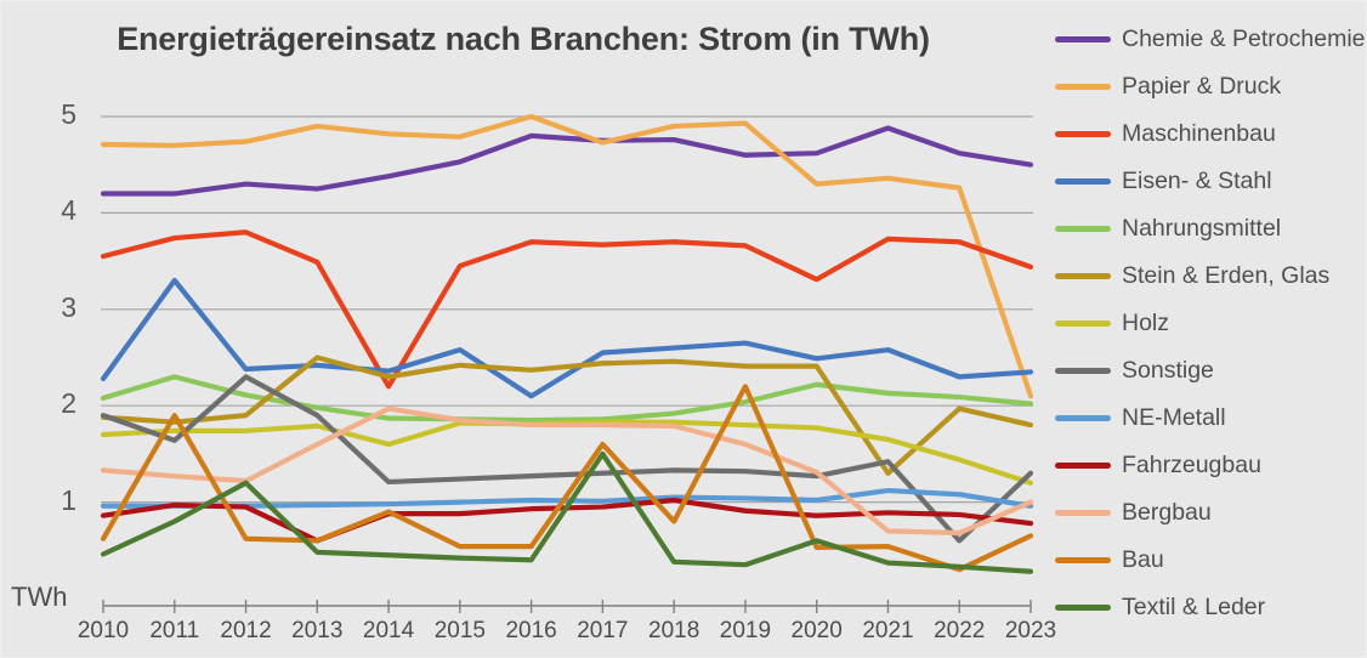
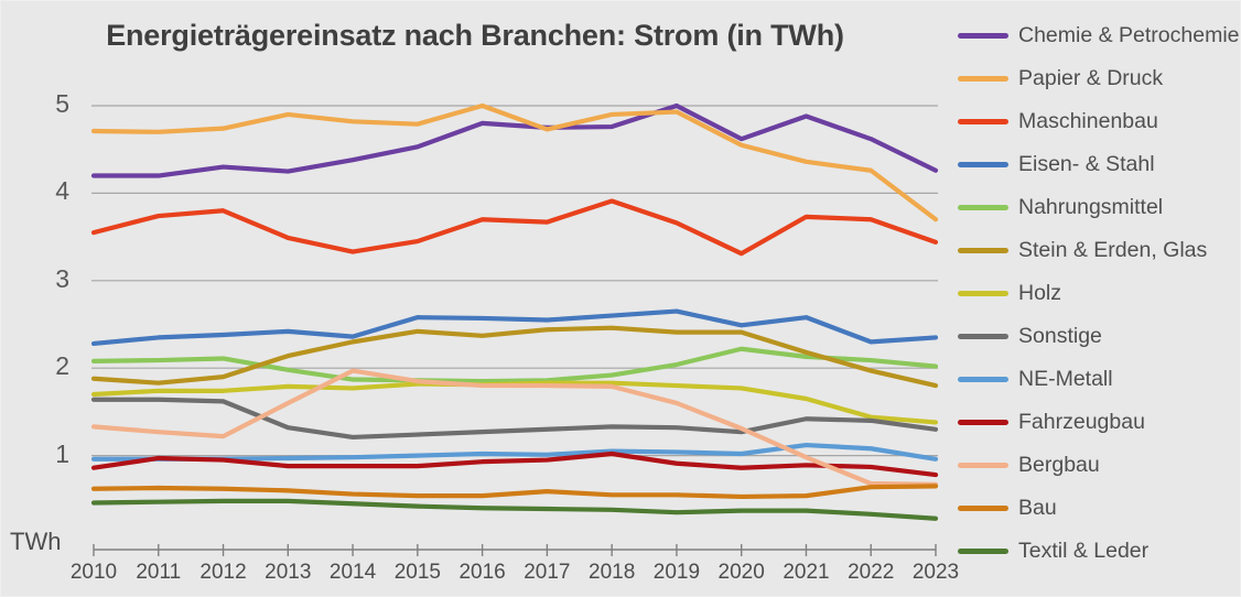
Sonstige/2010: 1.9 -> 1.6
Eisen- & Stahl/2011: 3.3 -> 2.4
Nahrungsmittel/2011: 2.3 -> 2.1
Bau/2011: 1.9 -> 0.6
Textil & Leder/2011: 0.8 -> 0.5
Sonstige/2012: 2.3 -> 1.6
Textil & Leder/2012: 1.2 -> 0.5
Stein & Erden, Glas/2013: 2.5 -> 2.1
Sonstige/2013: 1.9 -> 1.3
Fahrzeugbau/2013: 0.6 -> 0.9
Maschinenbau/2014: 2.2 -> 3.3
Holz/2014: 1.6 -> 1.8
Bau/2014: 0.9 -> 0.6
Eisen- & Stahl/2016: 2.1 -> 2.6
Bau/2017: 1.6 -> 0.6
Textil & Leder/2017: 1.5 -> 0.4
Maschinenbau/2018: 3.7 -> 3.9
Bau/2018: 0.8 -> 0.6
Chemie & Petrochemie/2019: 4.6 -> 5.0
Bau/2019: 2.2 -> 0.6
Papier & Druck/2020: 4.3 -> 4.5
Textil & Leder/2020: 0.6 -> 0.4
Stein & Erden, Glas/2021: 1.3 -> 2.2
Bergbau/2021: 0.7 -> 1.0
Sonstige/2022: 0.6 -> 1.4
Bau/2022: 0.3 -> 0.6
Chemie & Petrochemie/2023: 4.5 -> 4.3
Papier & Druck/2023: 2.1 -> 3.7
Holz/2023: 1.2 -> 1.4
Bergbau/2023: 1.0 -> 0.7
